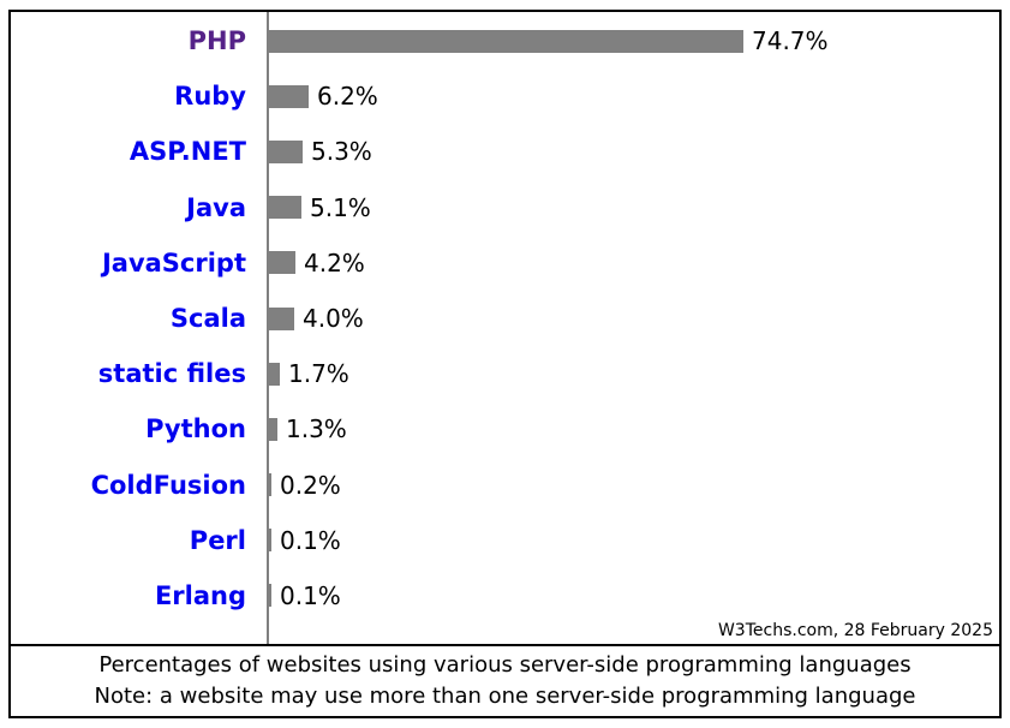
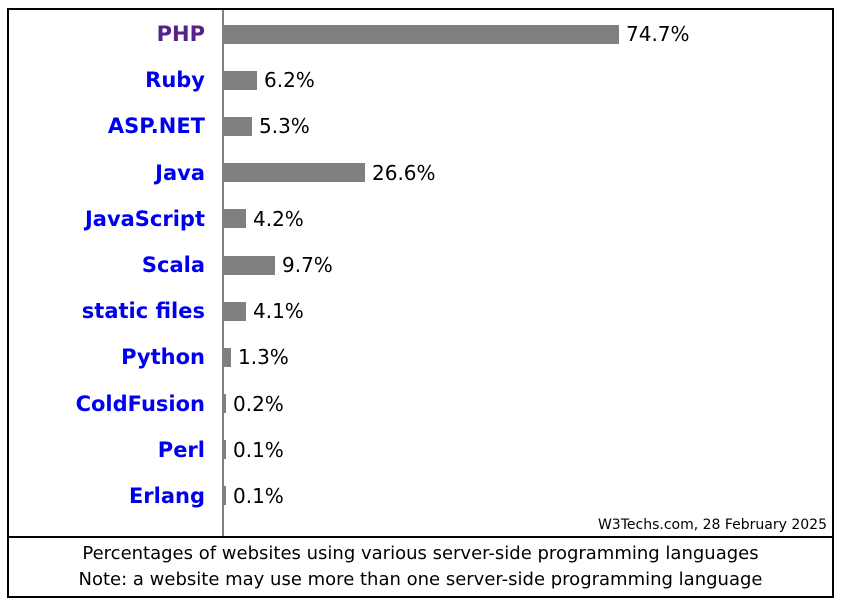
Java: 5.1% -> 26.6%
Scala: 4.0% -> 9.7%
static files: 1.7% -> 4.1%
